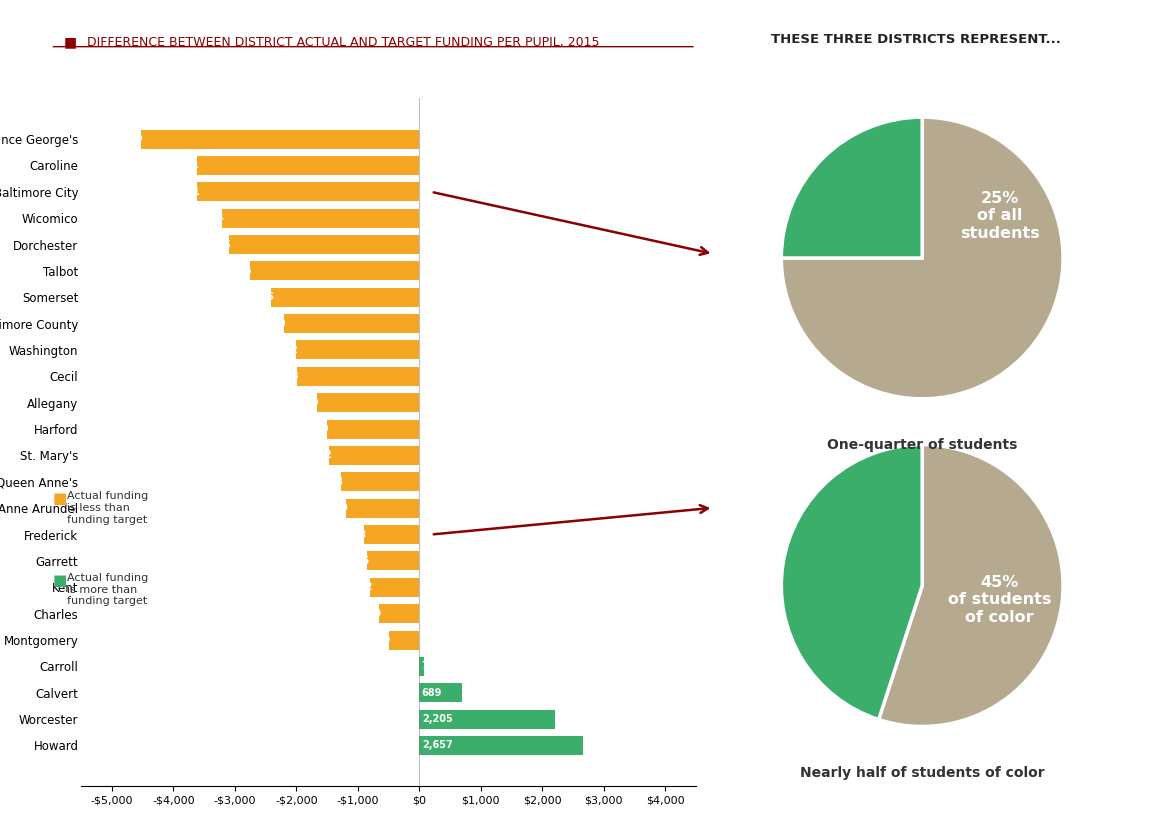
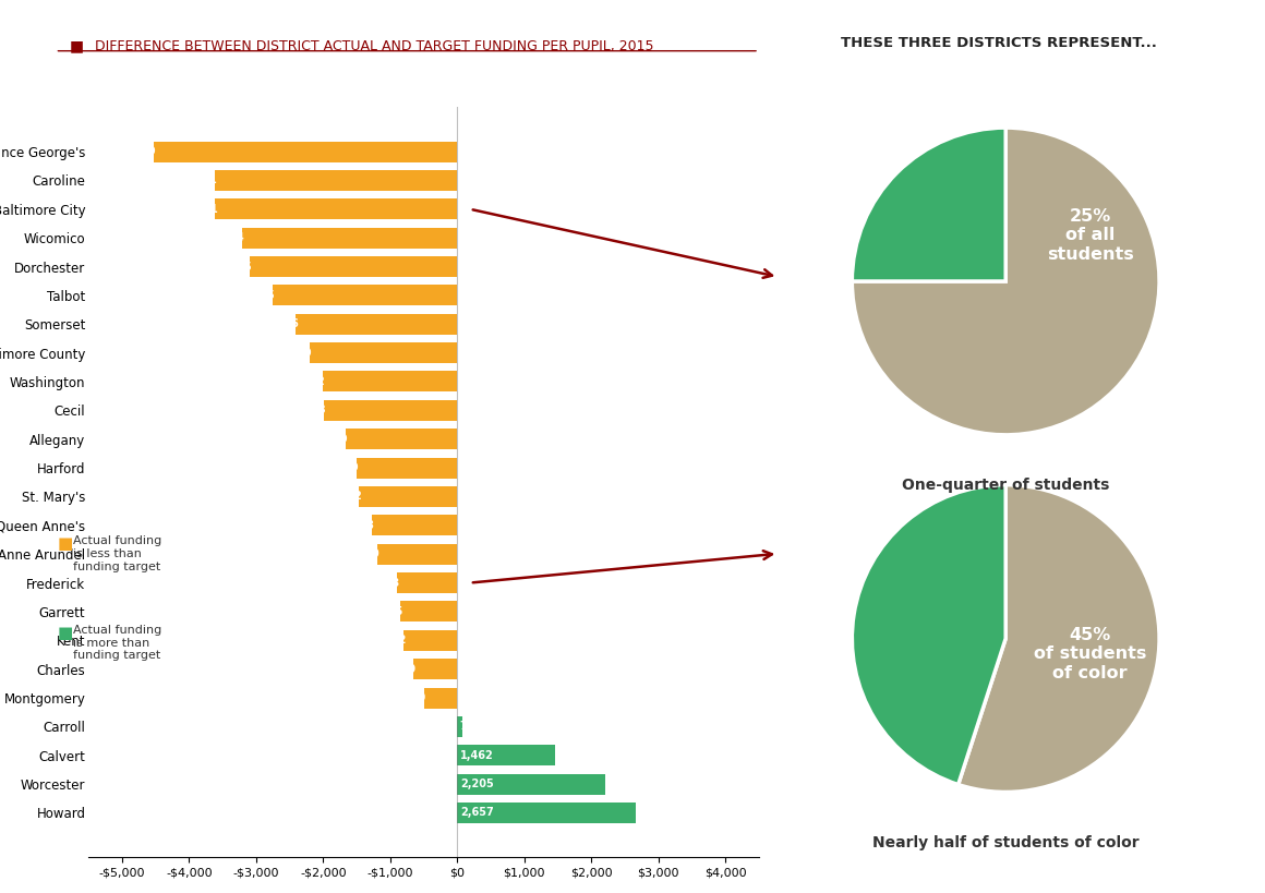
Calvert: 689 -> 1,462
